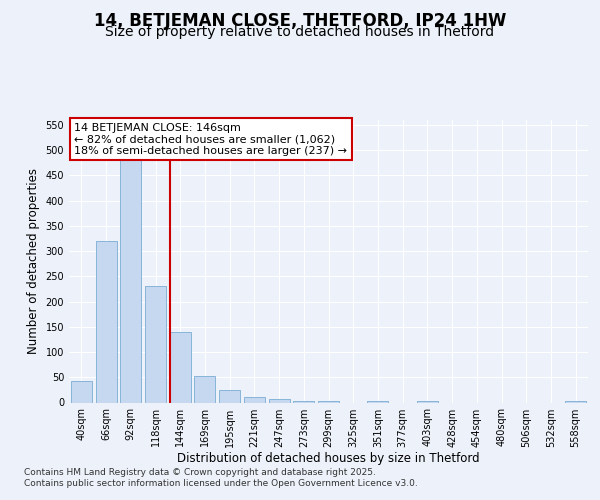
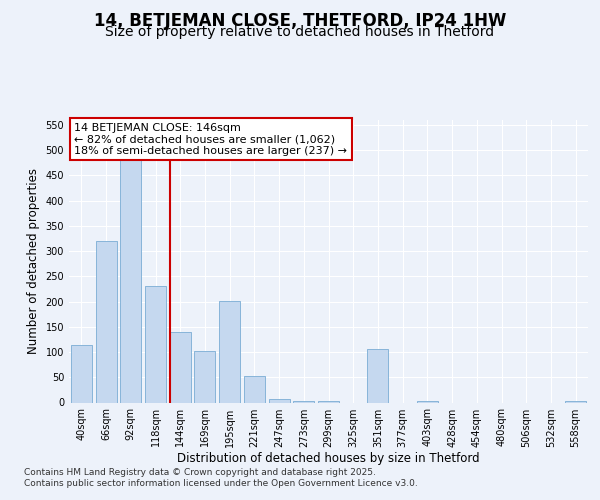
40sqm: 42 -> 114
169sqm: 52 -> 102
195sqm: 25 -> 202
221sqm: 10 -> 52
351sqm: 2 -> 106
